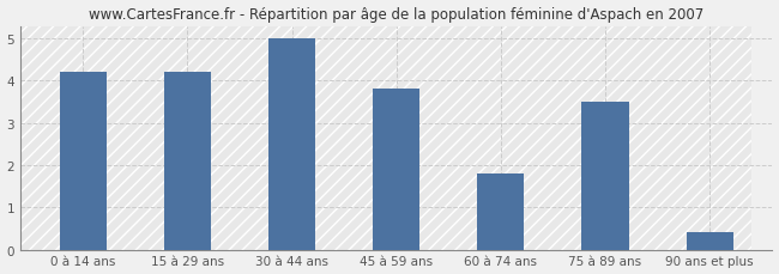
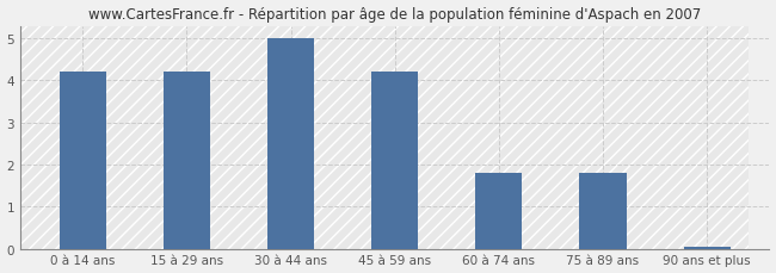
45 à 59 ans: 3.80 -> 4.20
75 à 89 ans: 3.50 -> 1.80
90 ans et plus: 0.40 -> 0.05
